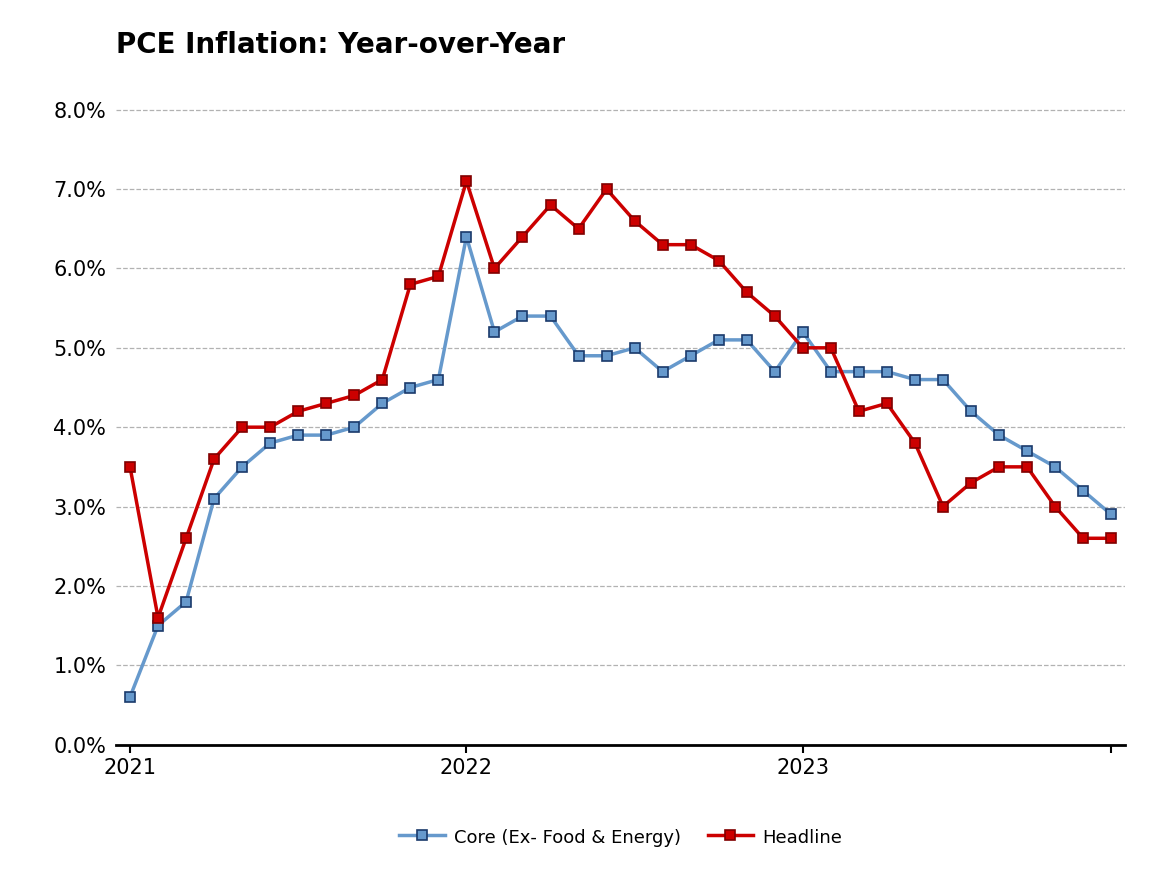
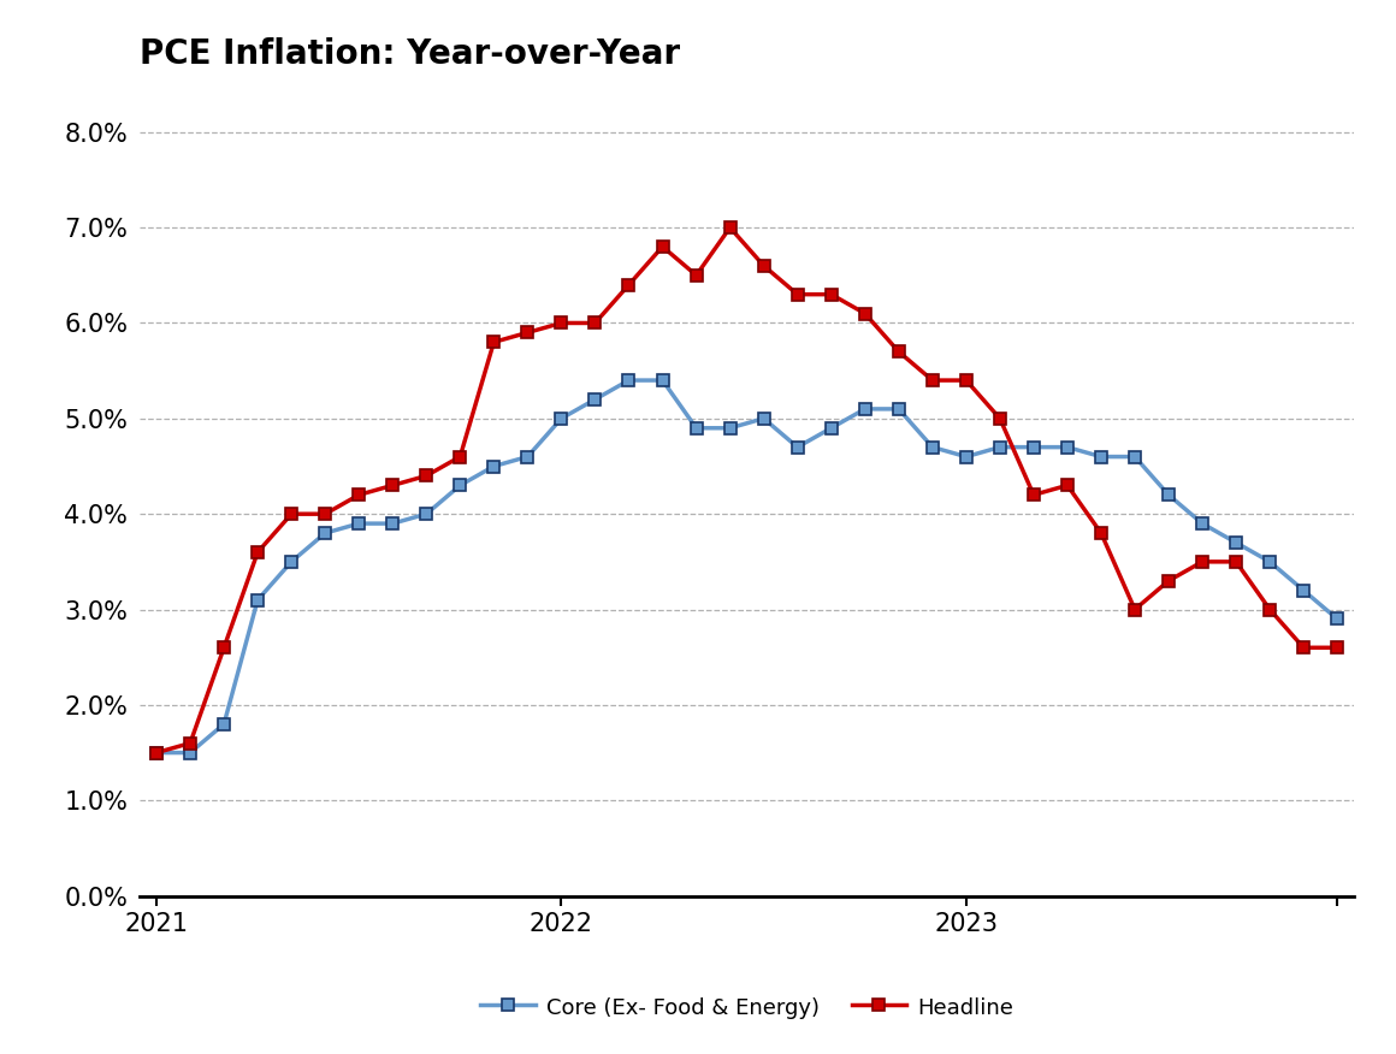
Core (Ex- Food & Energy)/2021: 0.6% -> 1.5%
Headline/2021: 3.5% -> 1.5%
Core (Ex- Food & Energy)/2022: 6.4% -> 5.0%
Headline/2022: 7.1% -> 6.0%
Core (Ex- Food & Energy)/2023: 5.2% -> 4.6%
Headline/2023: 5.0% -> 5.4%
